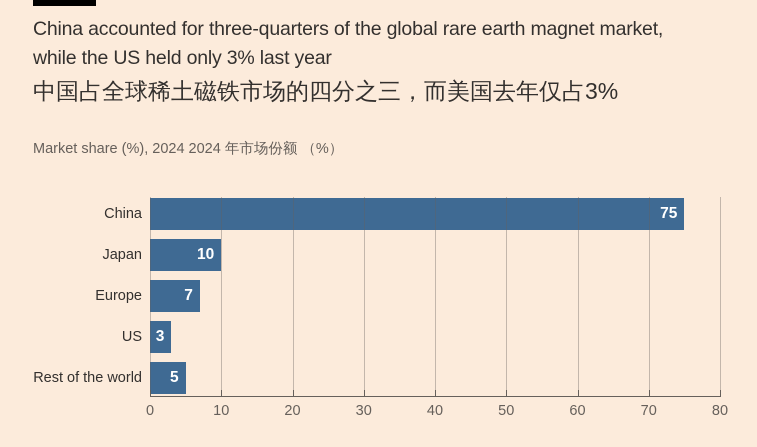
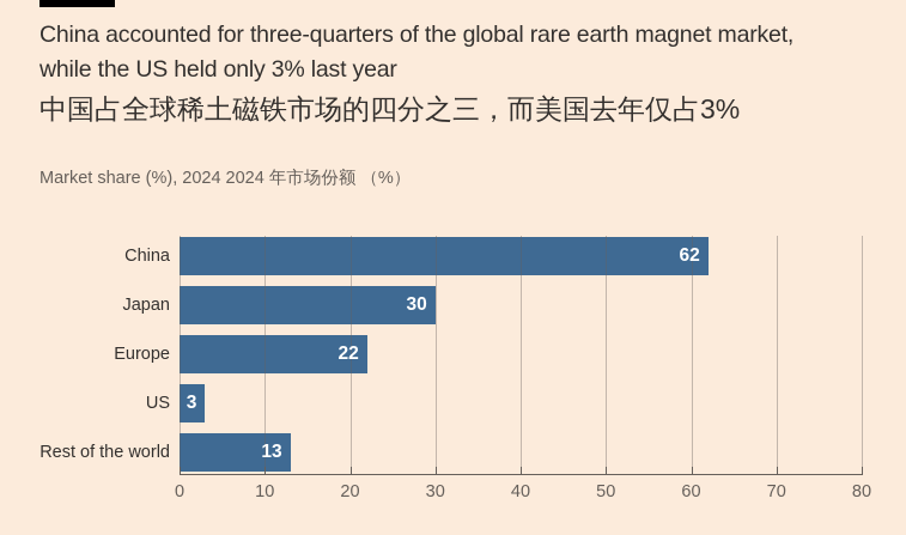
China: 75 -> 62
Japan: 10 -> 30
Europe: 7 -> 22
Rest of the world: 5 -> 13
